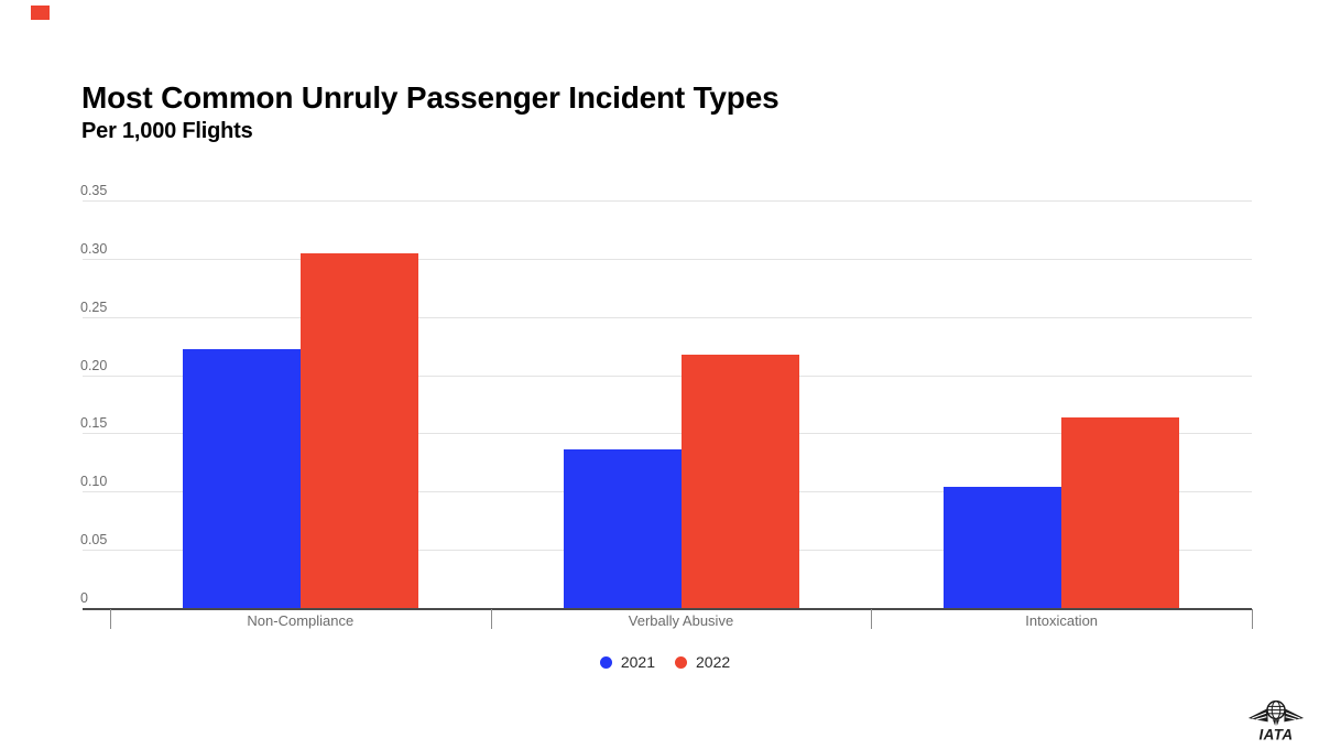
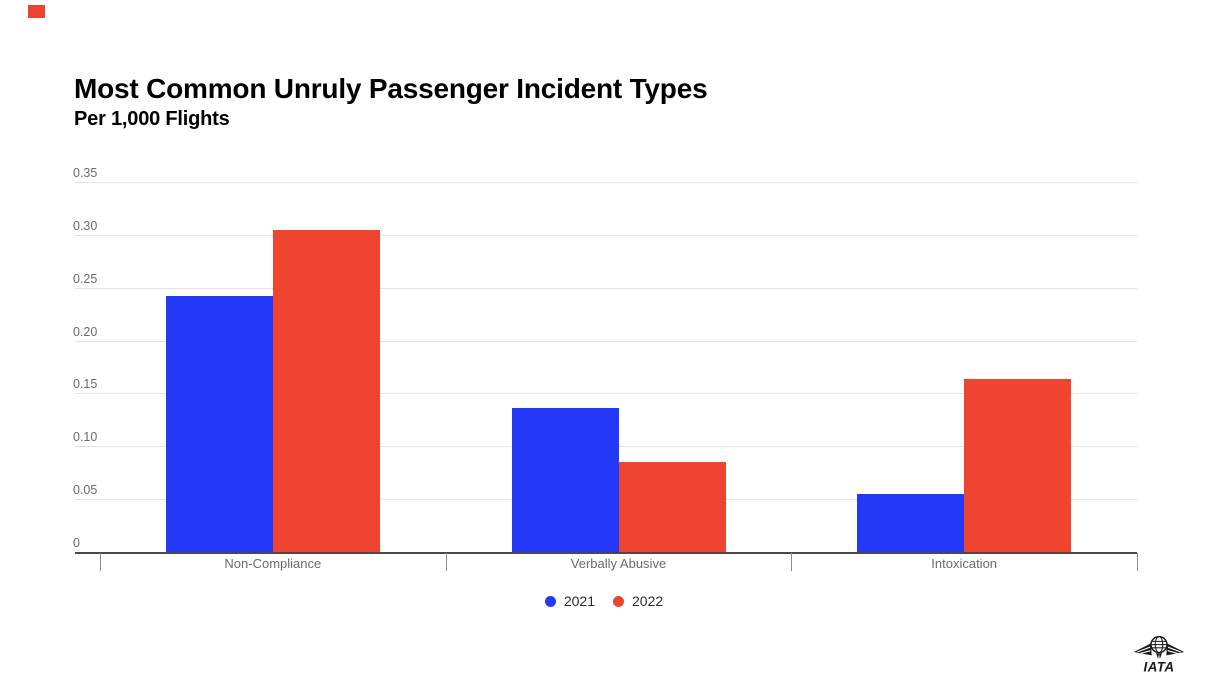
2021/Non-Compliance: 0.222 -> 0.242
2022/Verbally Abusive: 0.218 -> 0.085
2021/Intoxication: 0.104 -> 0.055
